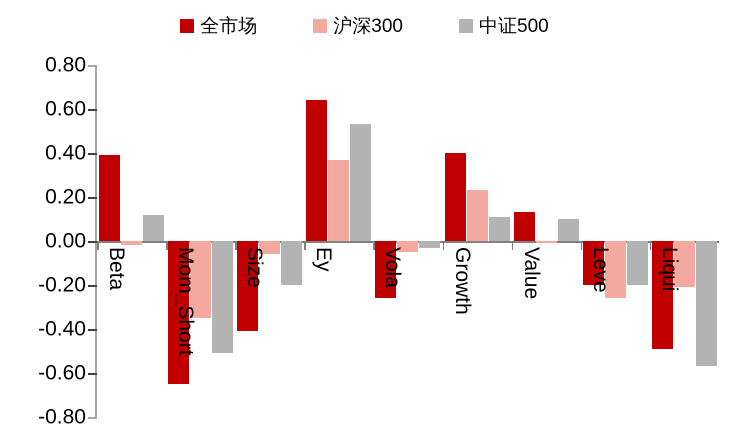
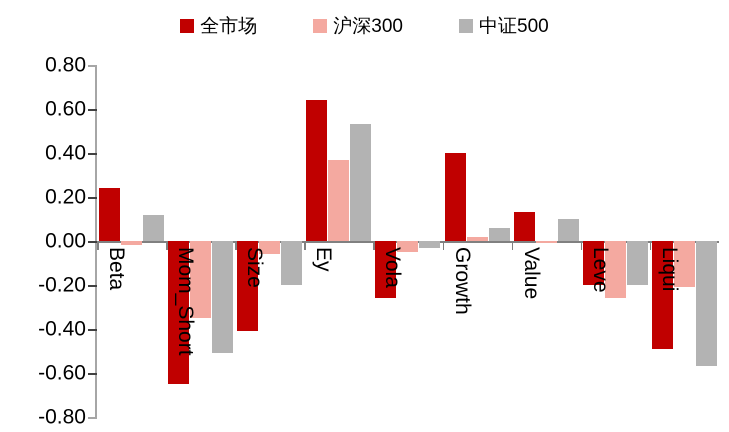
全市场/Beta: 0.39 -> 0.24
沪深300/Growth: 0.23 -> 0.02
中证500/Growth: 0.11 -> 0.06
